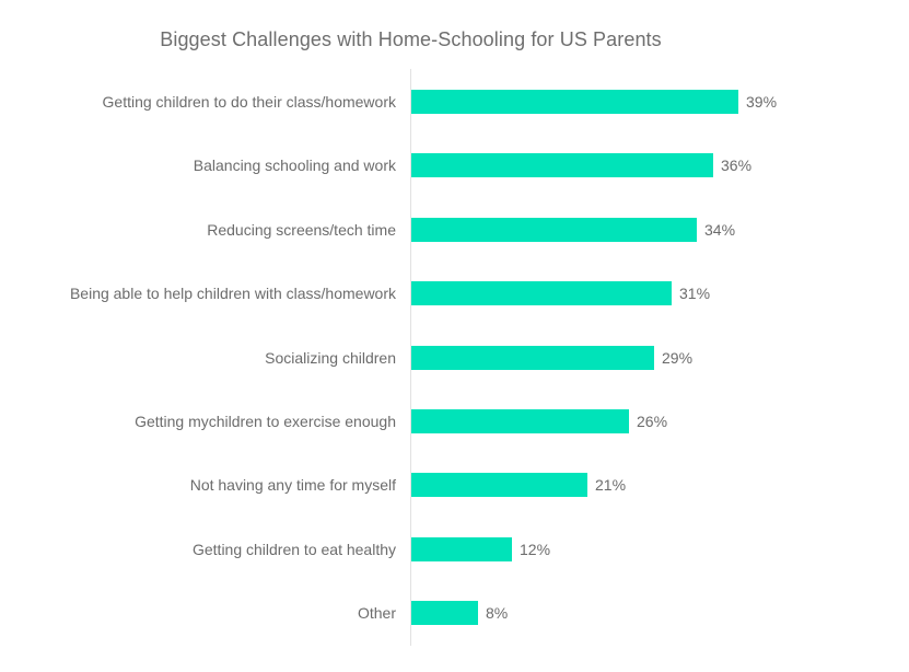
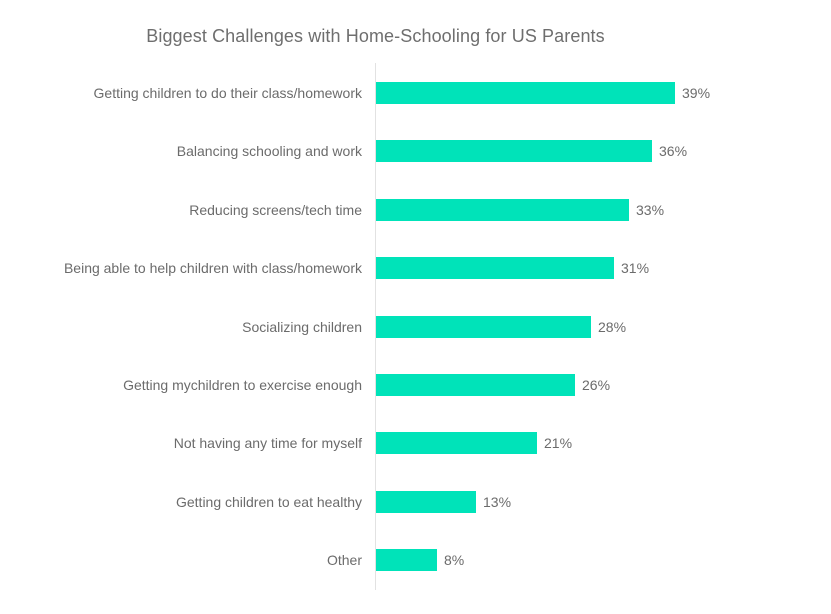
Reducing screens/tech time: 34% -> 33%
Socializing children: 29% -> 28%
Getting children to eat healthy: 12% -> 13%
